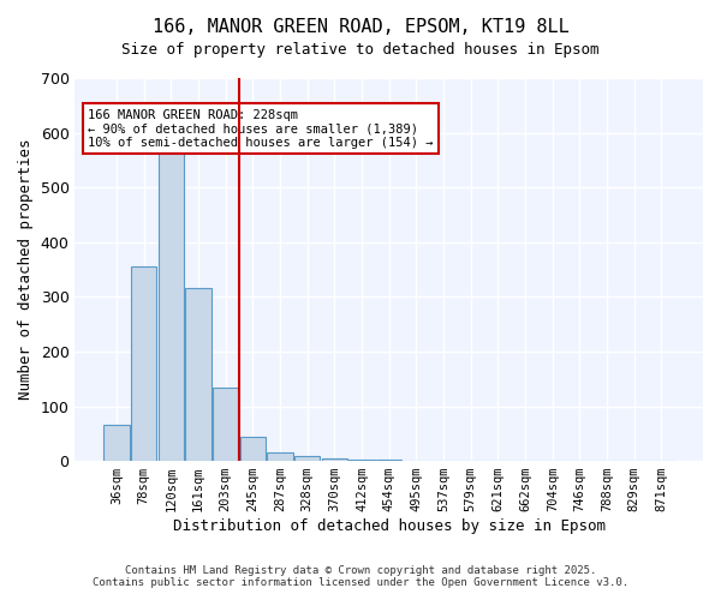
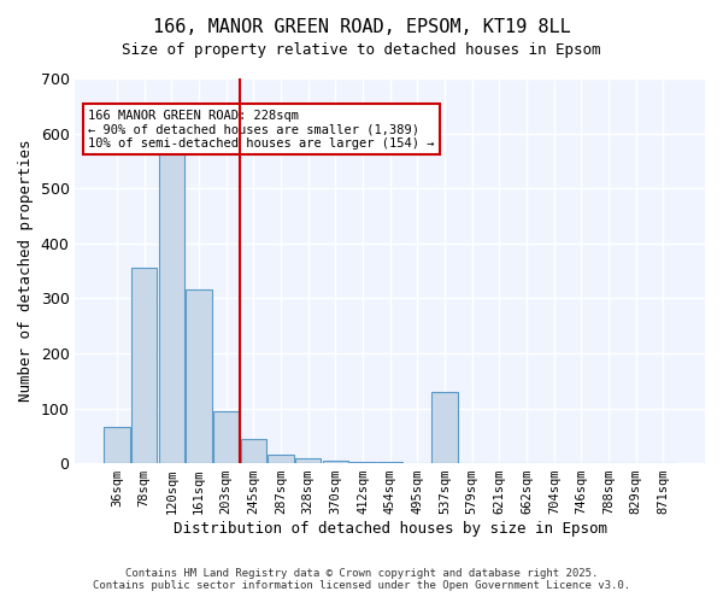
203sqm: 135 -> 95
537sqm: 1 -> 130
